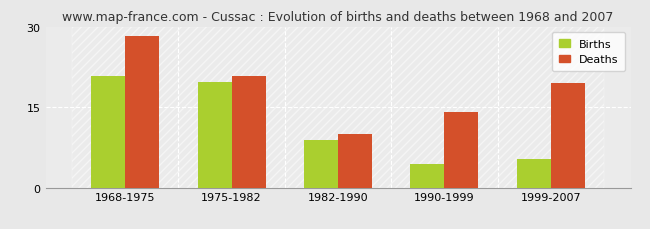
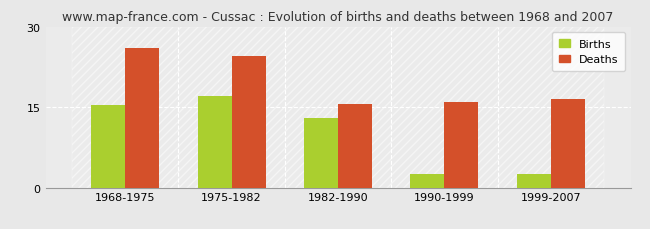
Births/1968-1975: 20.8 -> 15.4
Deaths/1968-1975: 28.2 -> 26.0
Births/1975-1982: 19.6 -> 17.0
Deaths/1975-1982: 20.8 -> 24.5
Births/1982-1990: 8.8 -> 13.0
Deaths/1982-1990: 10.0 -> 15.5
Births/1990-1999: 4.4 -> 2.5
Deaths/1990-1999: 14.0 -> 16.0
Births/1999-2007: 5.4 -> 2.5
Deaths/1999-2007: 19.4 -> 16.5
